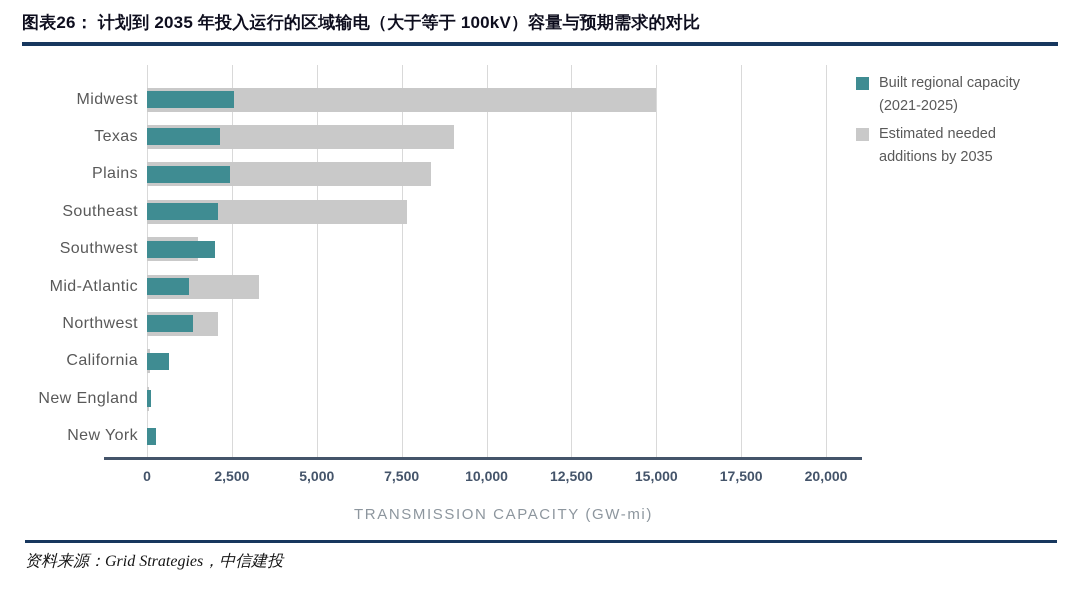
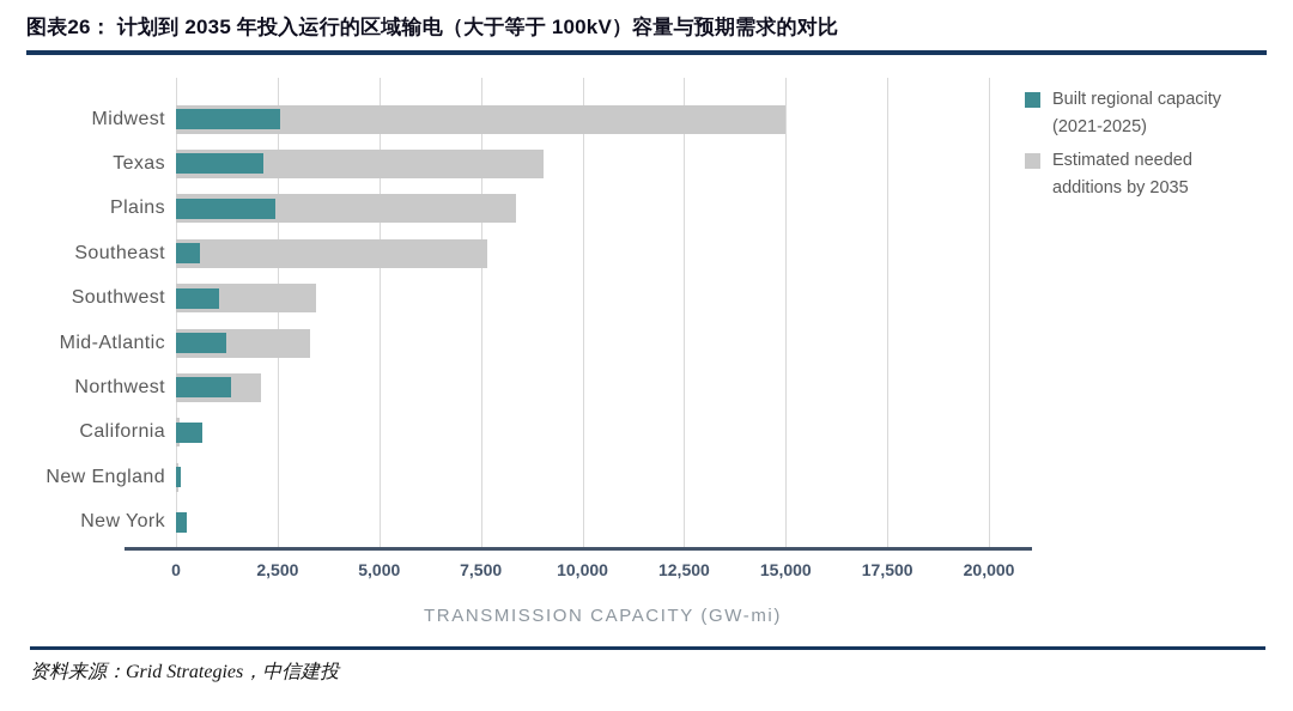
Built regional capacity (2021-2025)/Southeast: 2100 -> 600
Built regional capacity (2021-2025)/Southwest: 2000 -> 1000
Estimated needed additions by 2035/Southwest: 1500 -> 3400
